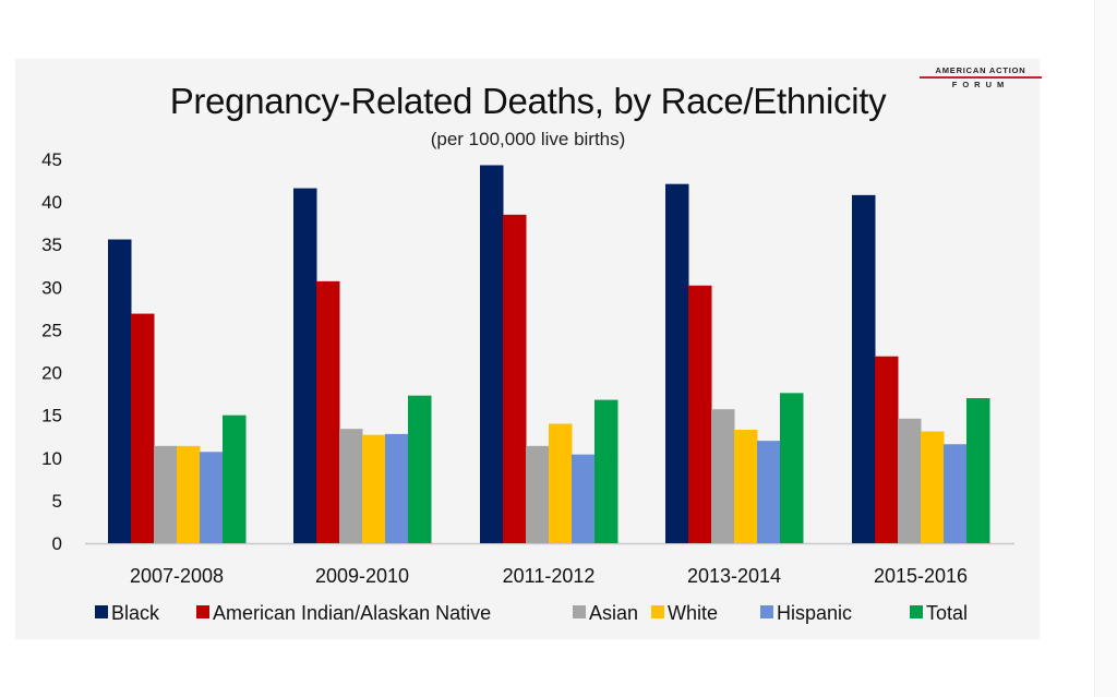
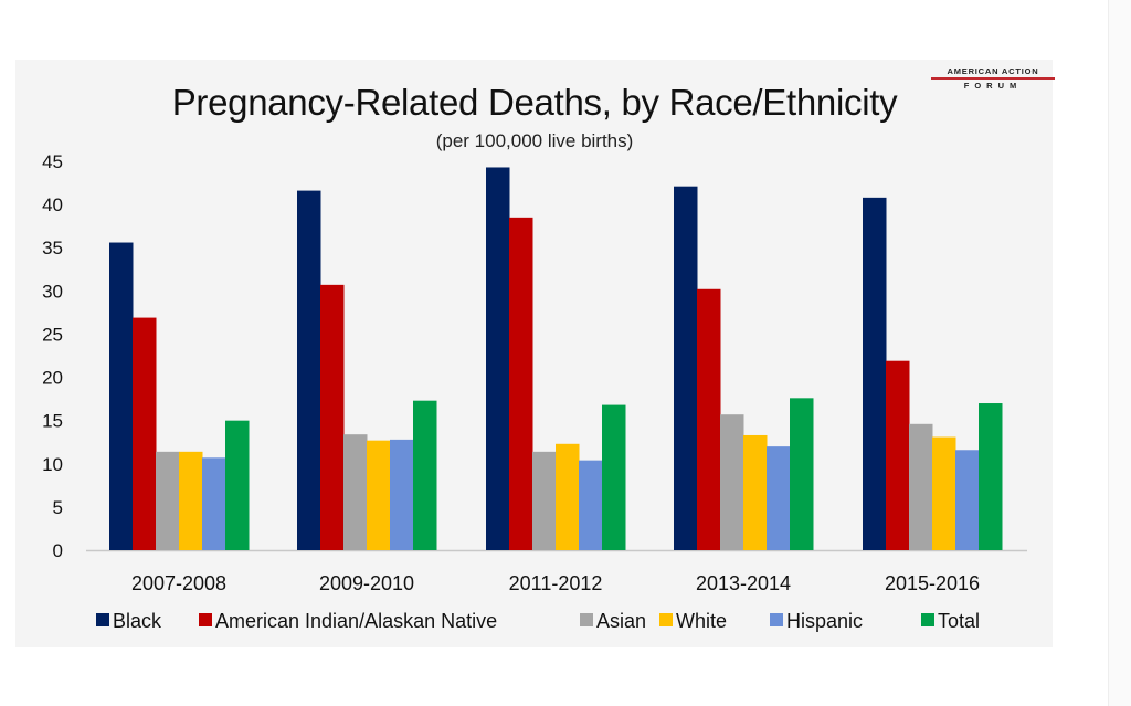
White/2011-2012: 14 -> 12
